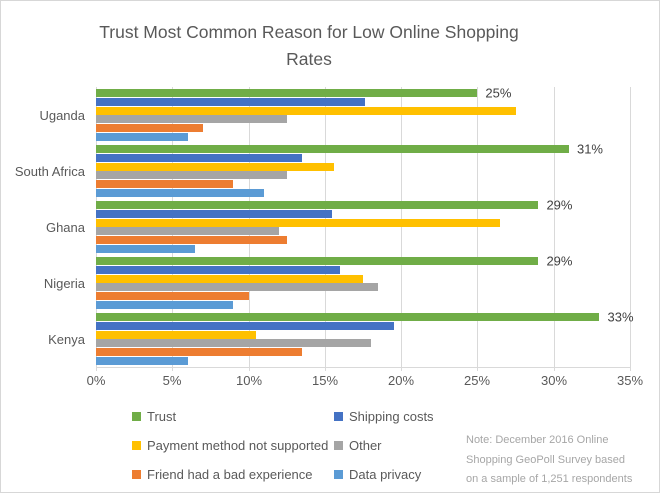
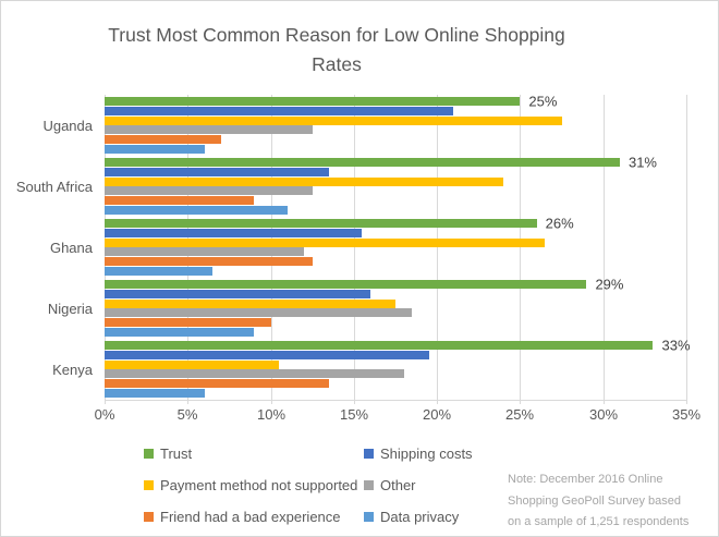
Shipping costs/Uganda: 17.6% -> 21.0%
Payment method not supported/South Africa: 15.6% -> 24.0%
Trust/Ghana: 29% -> 26%
